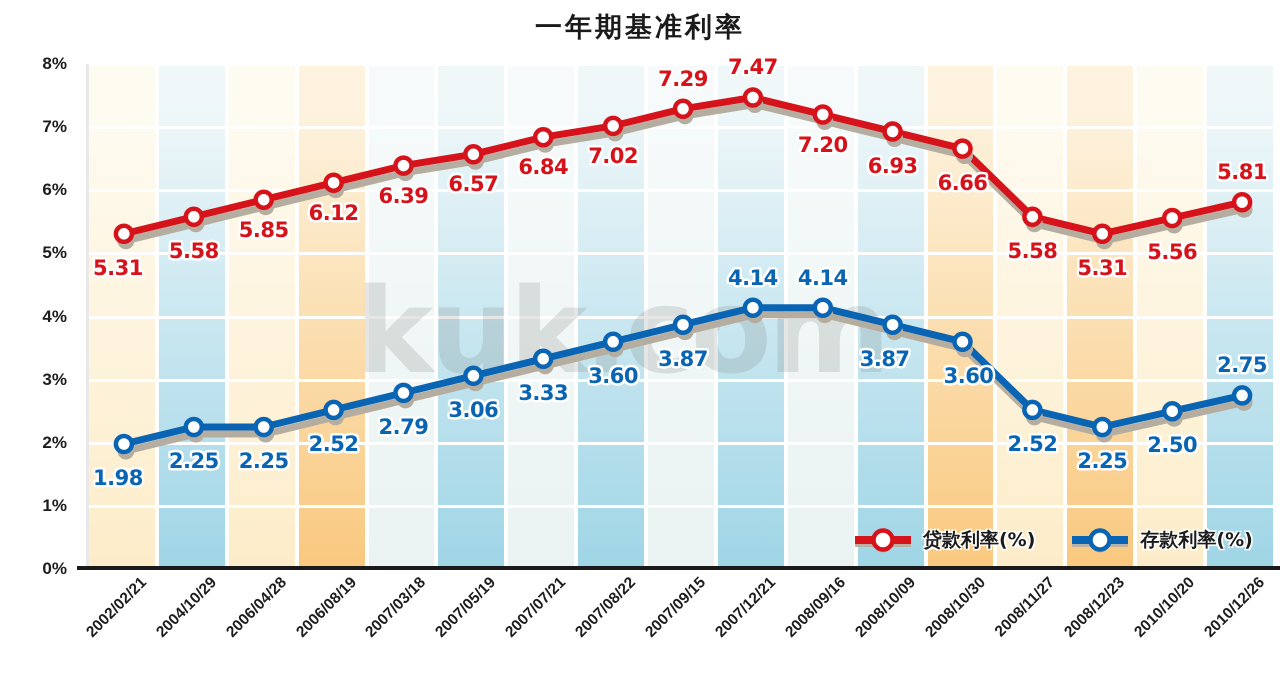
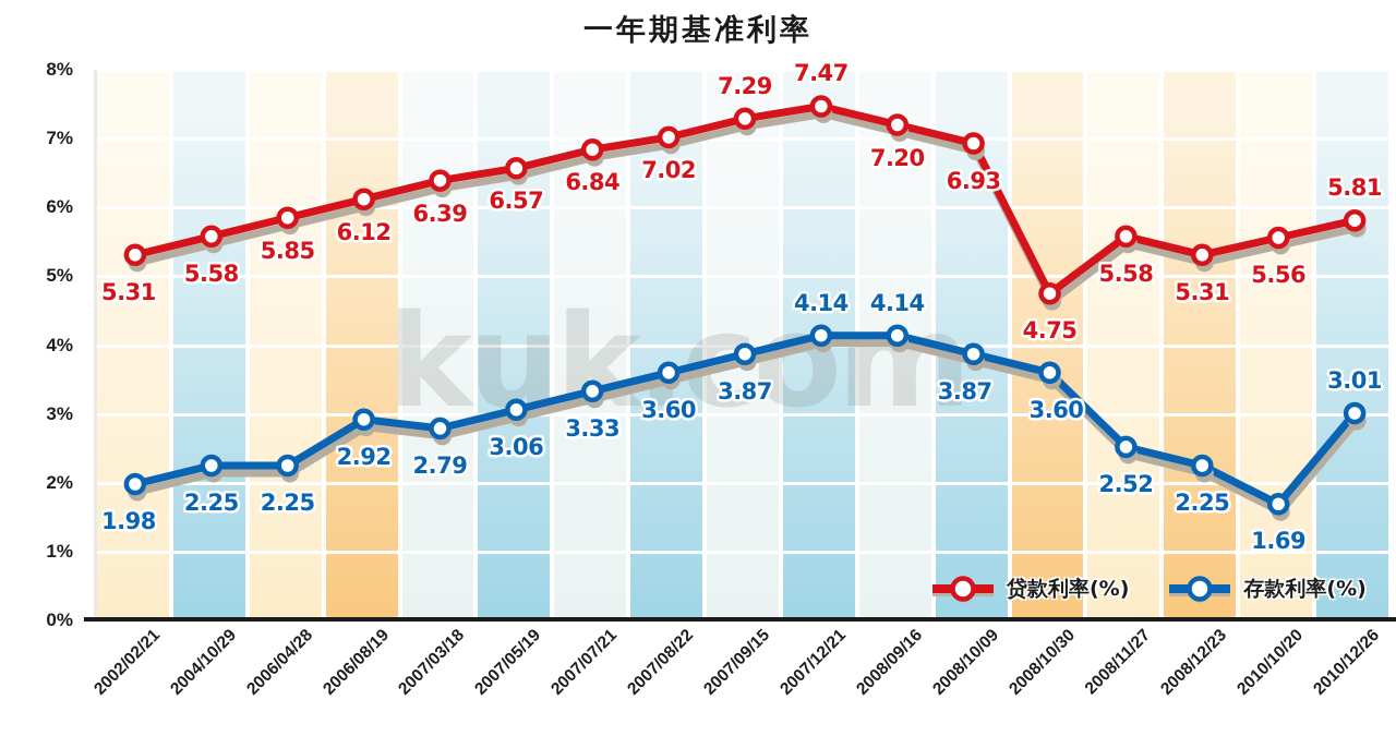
存款利率(%)/2006/08/19: 2.52 -> 2.92
贷款利率(%)/2008/10/30: 6.66 -> 4.75
存款利率(%)/2010/10/20: 2.50 -> 1.69
存款利率(%)/2010/12/26: 2.75 -> 3.01
